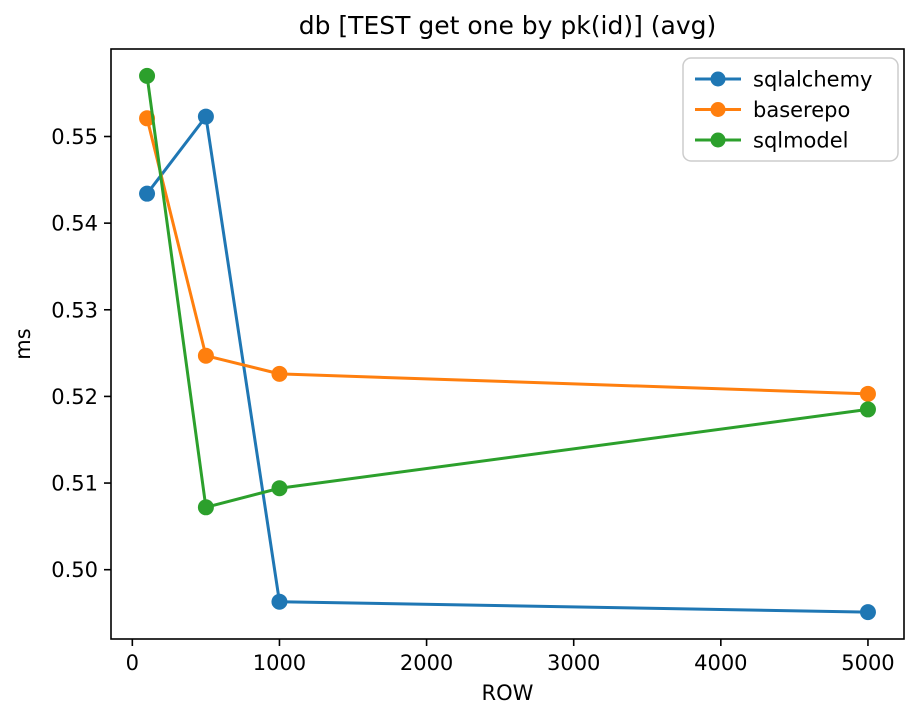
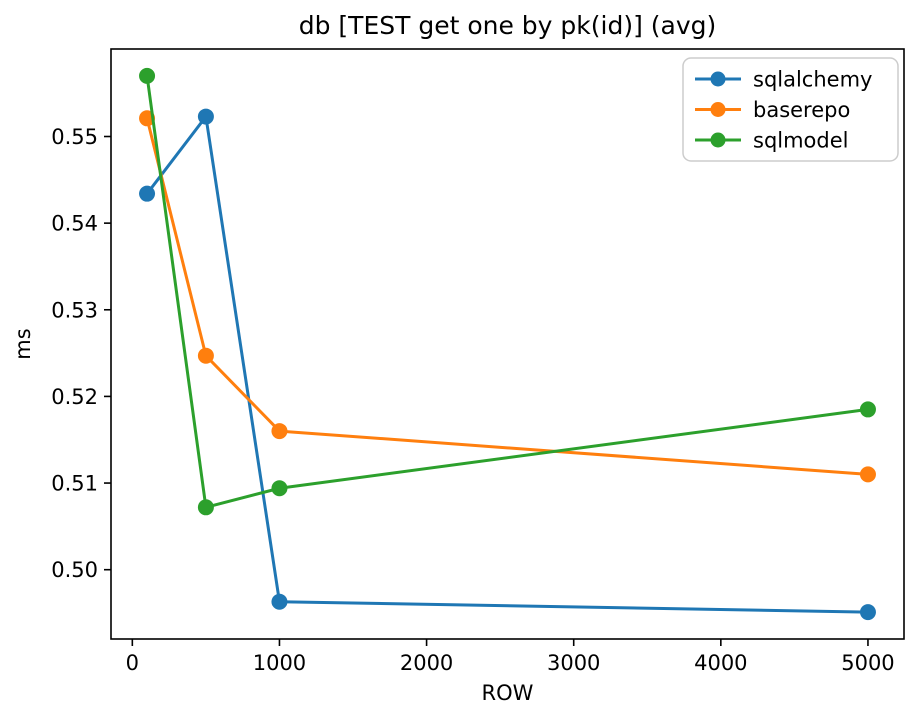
baserepo/1000: 0.523 -> 0.516
baserepo/5000: 0.520 -> 0.511
